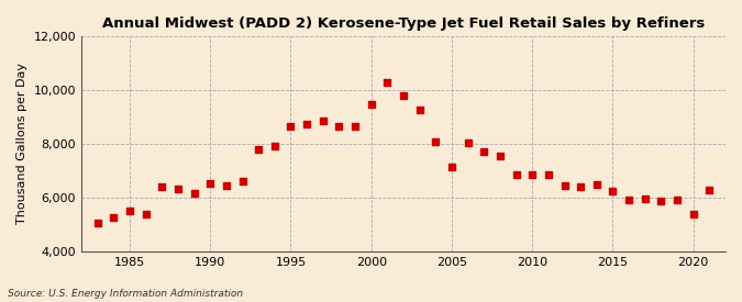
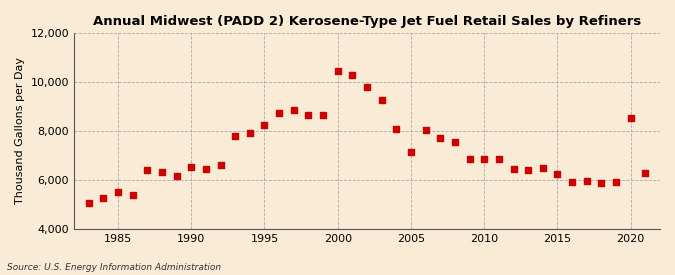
1995: 8,650 -> 8,250
2000: 9,470 -> 10,450
2020: 5,370 -> 8,550
